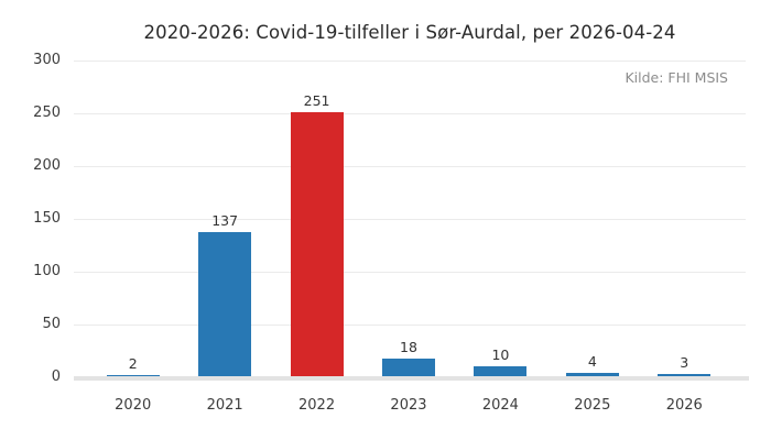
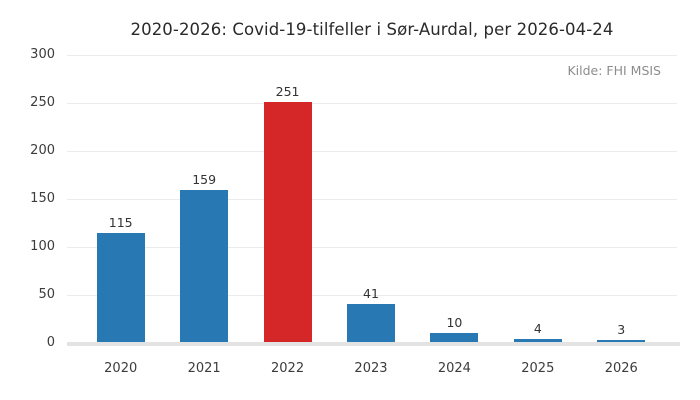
2020: 2 -> 115
2021: 137 -> 159
2023: 18 -> 41
